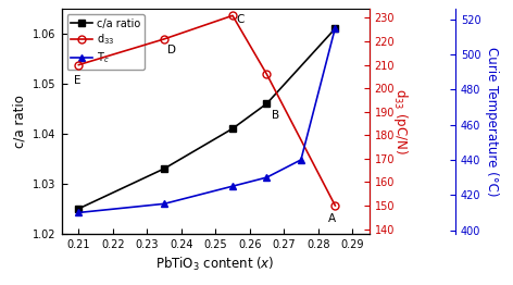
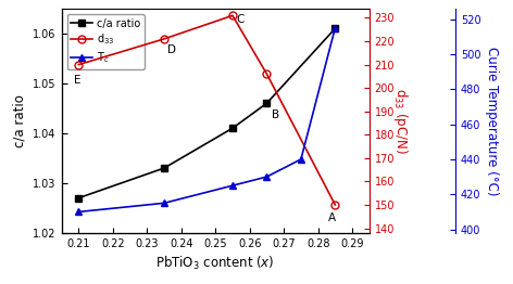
c/a ratio/0.21: 1.025 -> 1.027
